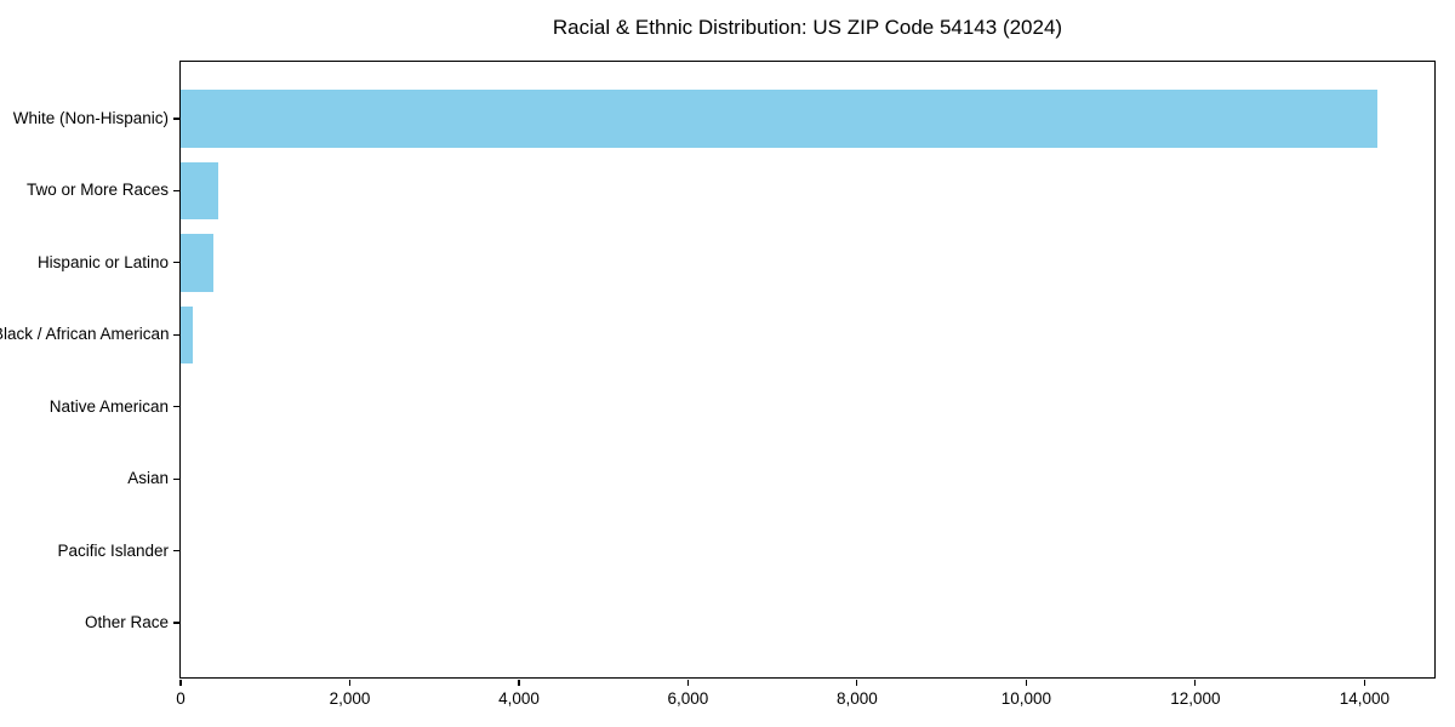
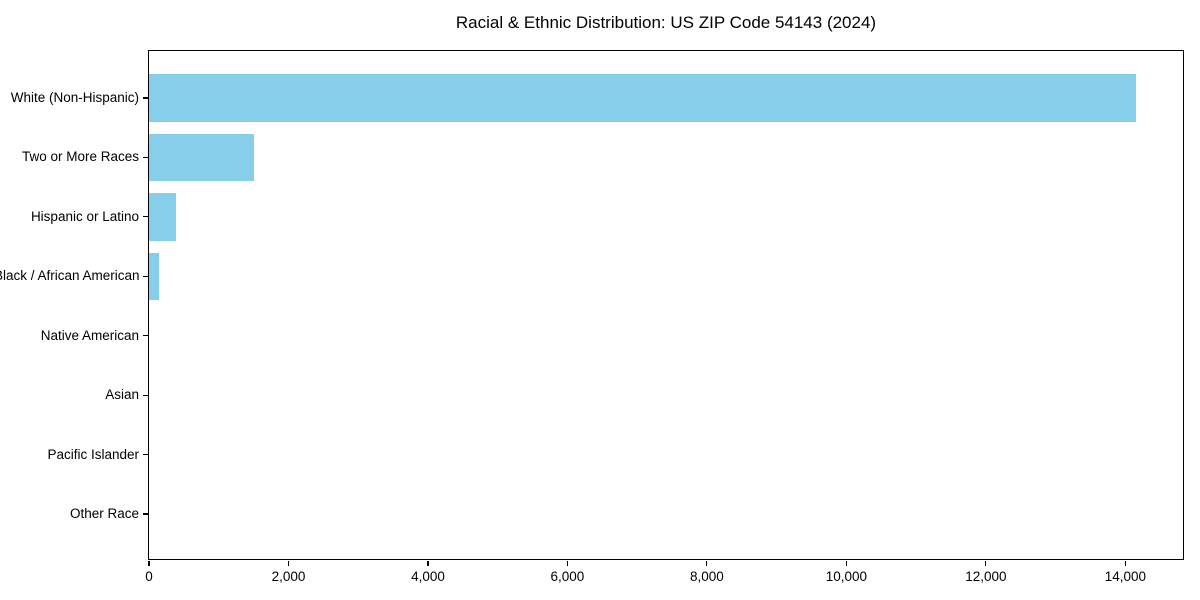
Two or More Races: 400 -> 1500
